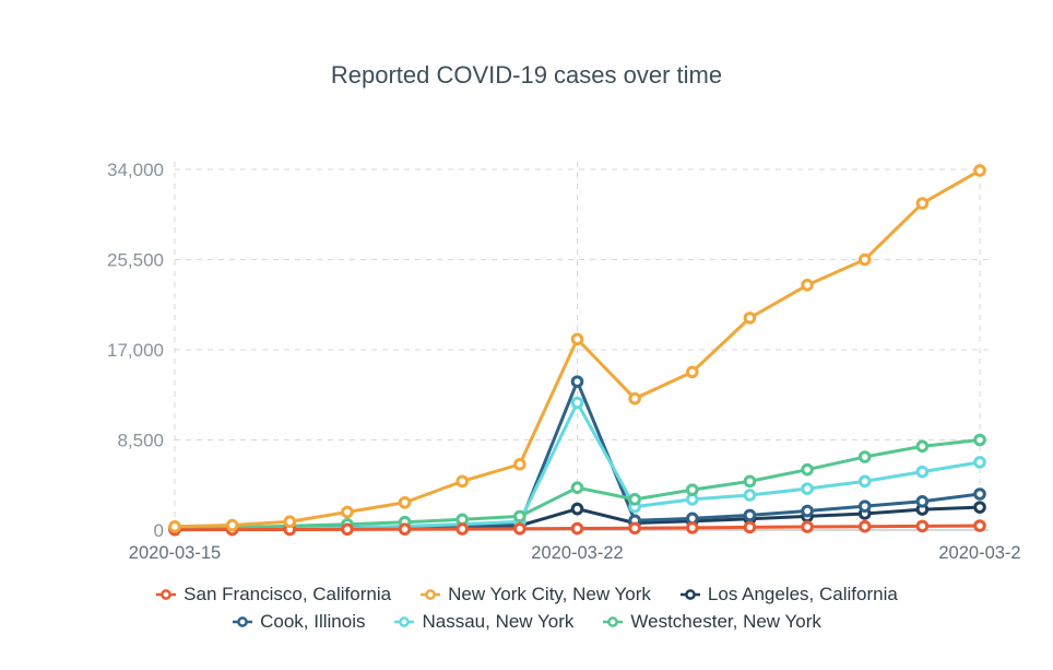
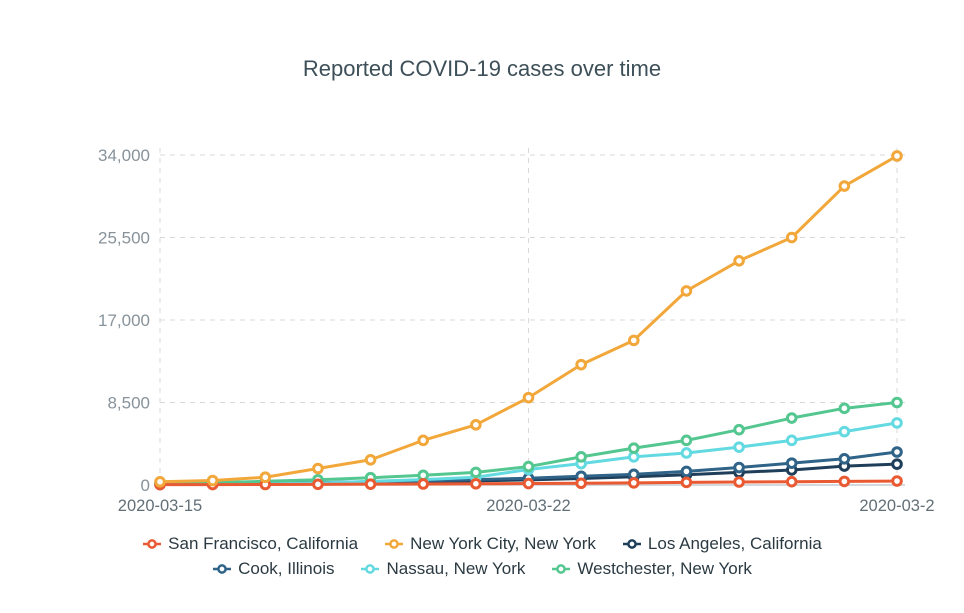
New York City, New York/2020-03-22: 18000 -> 9000
Los Angeles, California/2020-03-22: 2000 -> 1000
Cook, Illinois/2020-03-22: 14000 -> 1000
Nassau, New York/2020-03-22: 12000 -> 2000
Westchester, New York/2020-03-22: 4000 -> 2000
